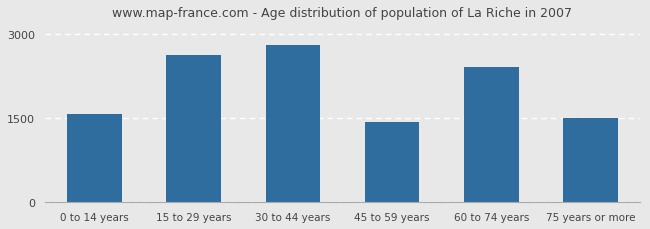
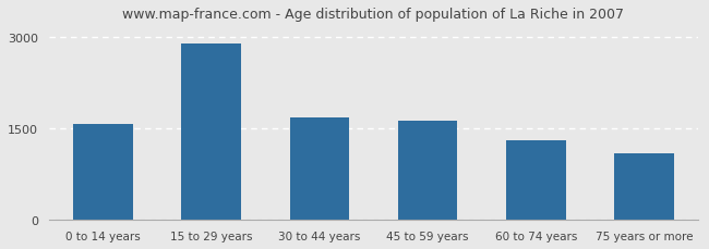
15 to 29 years: 2620 -> 2890
30 to 44 years: 2800 -> 1690
45 to 59 years: 1440 -> 1640
60 to 74 years: 2420 -> 1300
75 years or more: 1500 -> 1100
